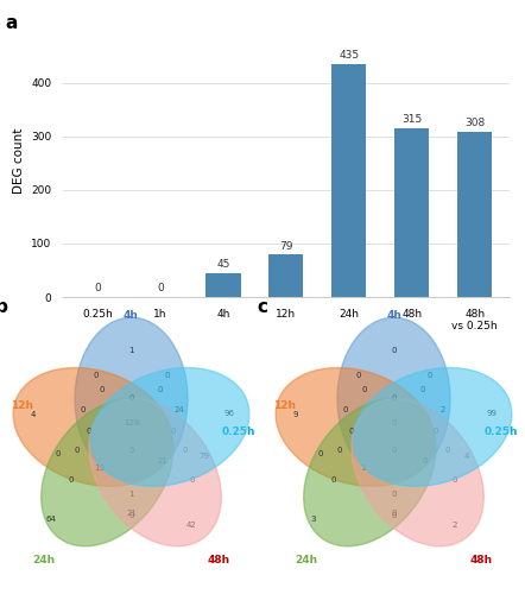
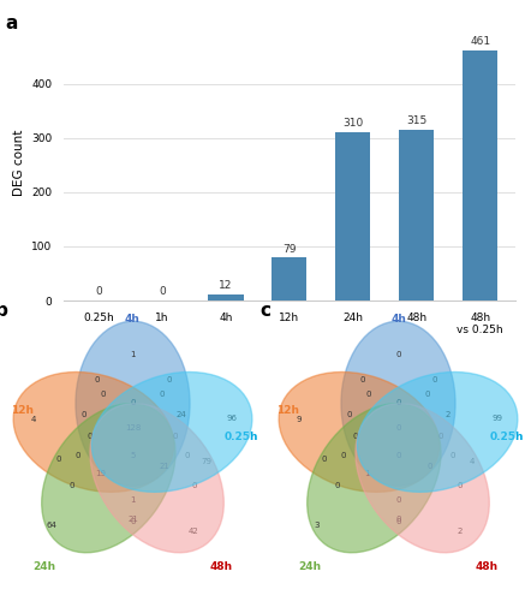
4h: 45 -> 12
24h: 435 -> 310
48h vs 0.25h: 308 -> 461
